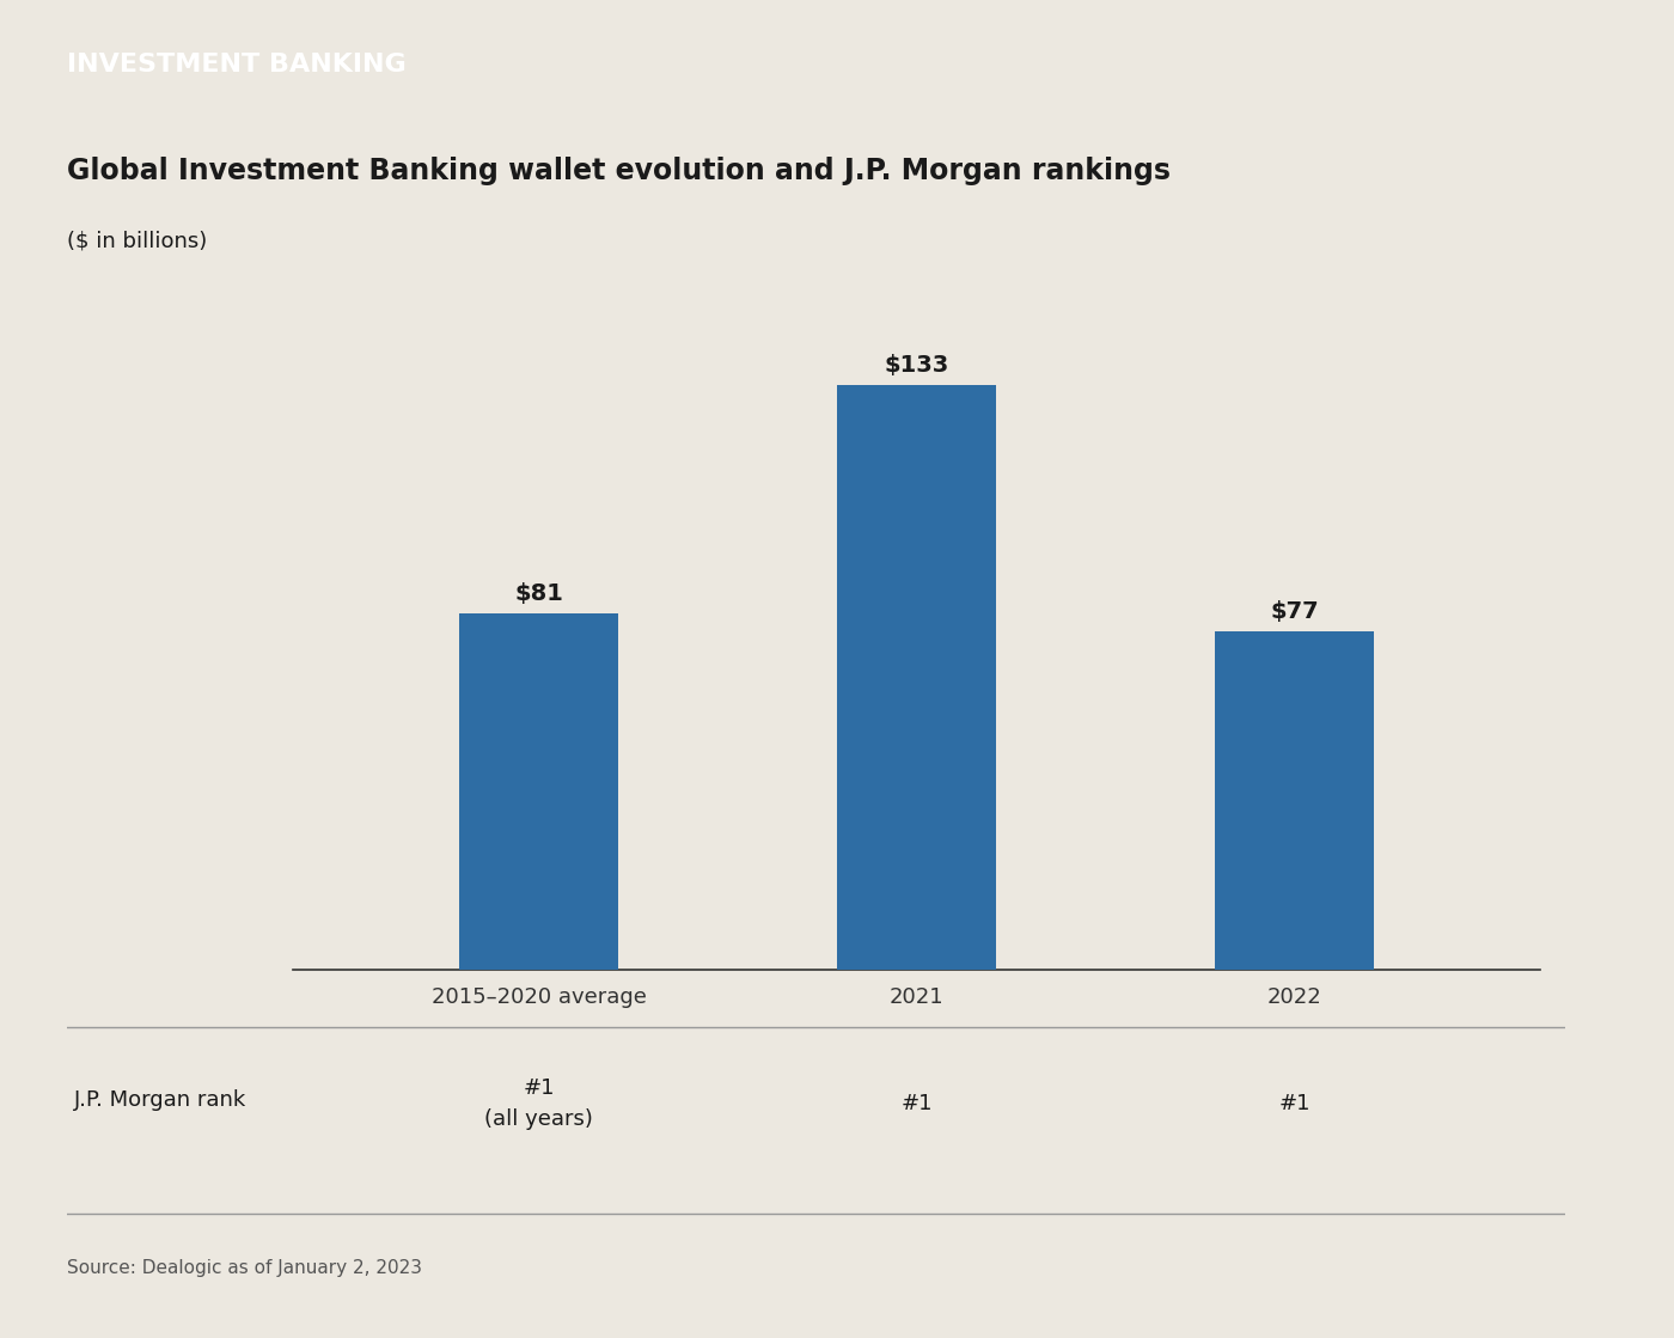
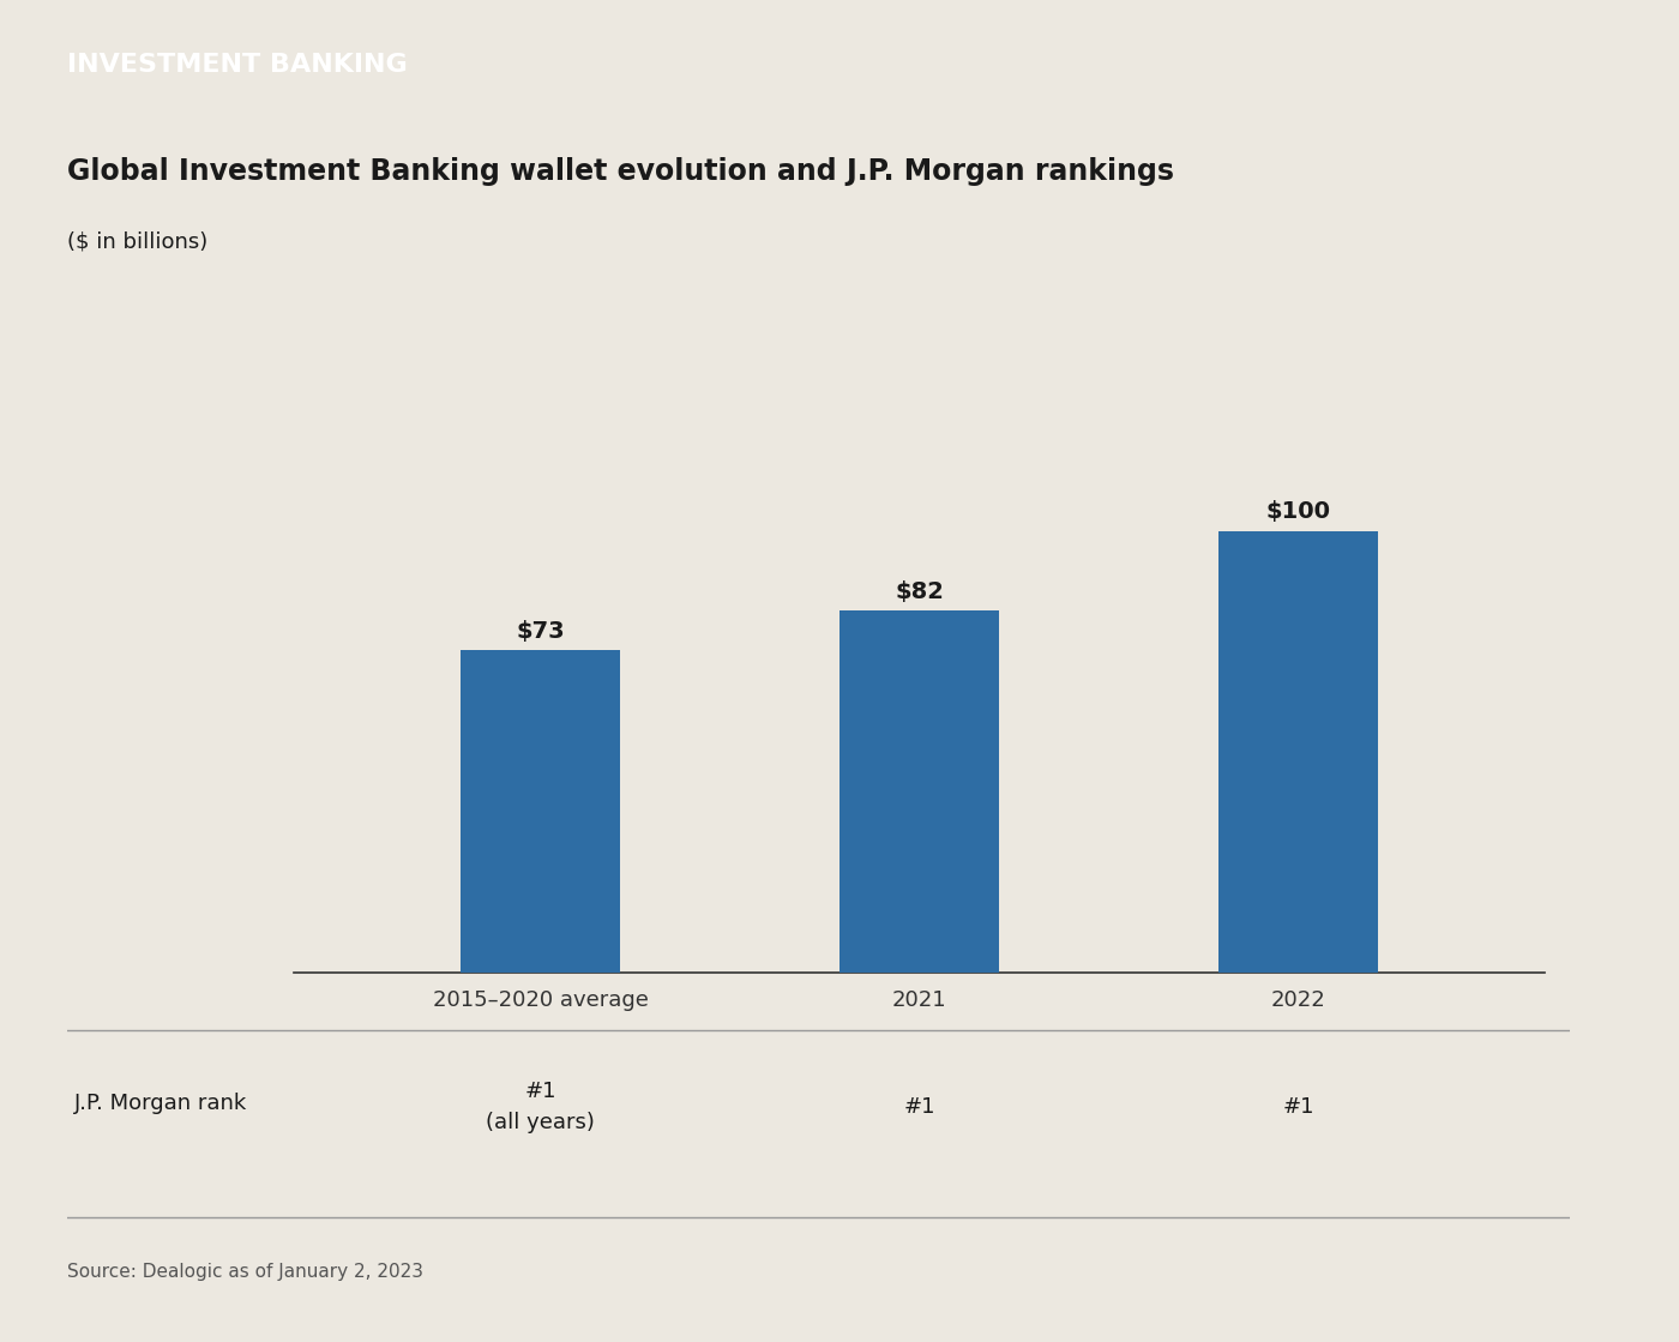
2015–2020 average: $81 -> $73
2021: $133 -> $82
2022: $77 -> $100
